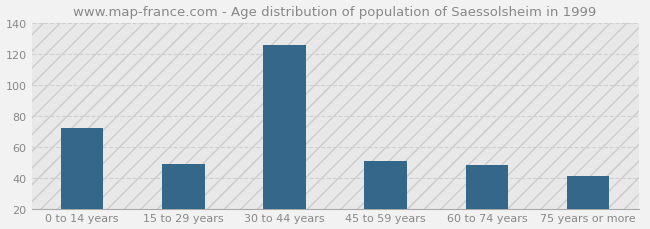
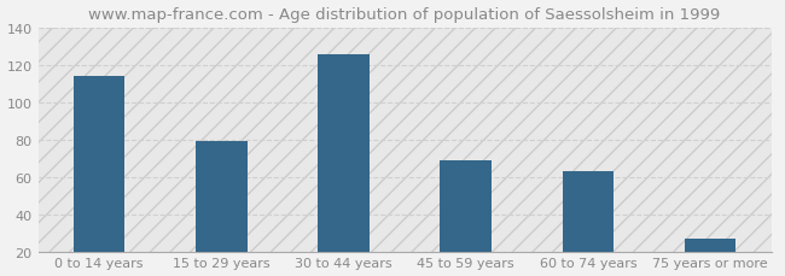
0 to 14 years: 72 -> 114
15 to 29 years: 49 -> 79
45 to 59 years: 51 -> 69
60 to 74 years: 48 -> 63
75 years or more: 41 -> 27
